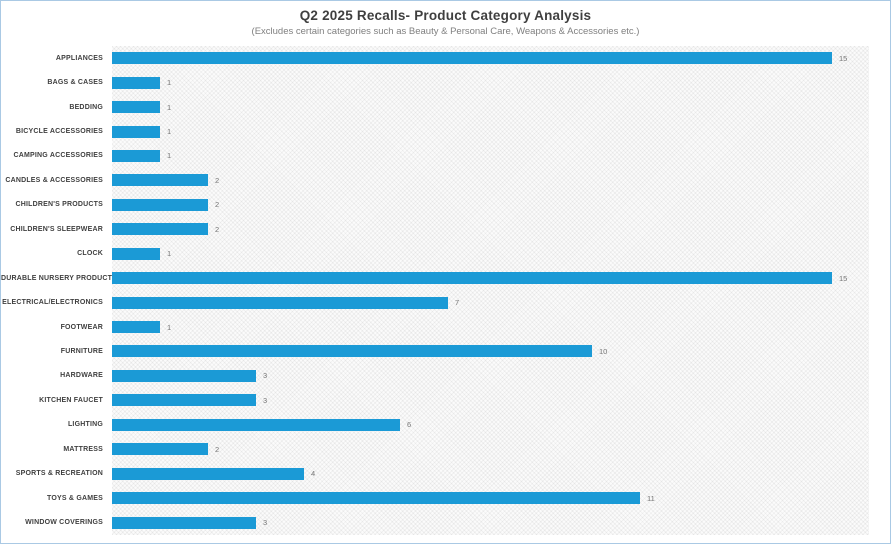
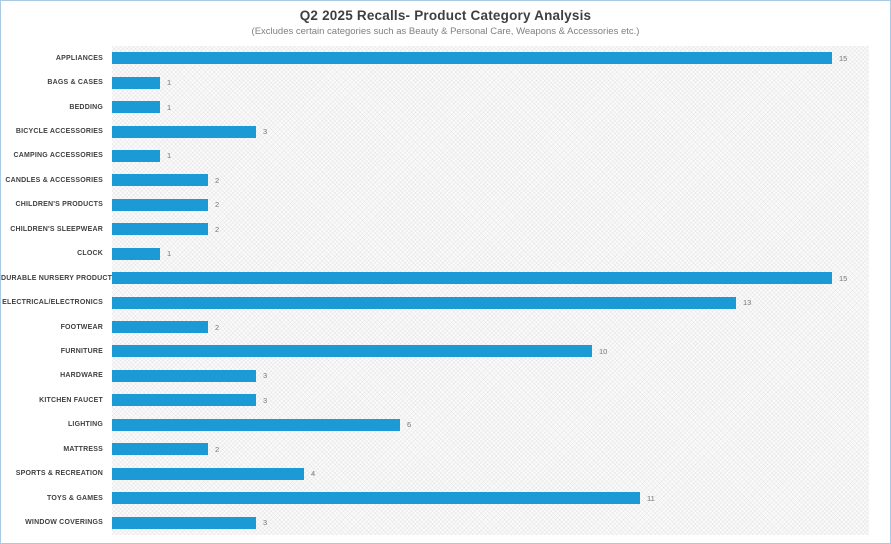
BICYCLE ACCESSORIES: 1 -> 3
ELECTRICAL/ELECTRONICS: 7 -> 13
FOOTWEAR: 1 -> 2
